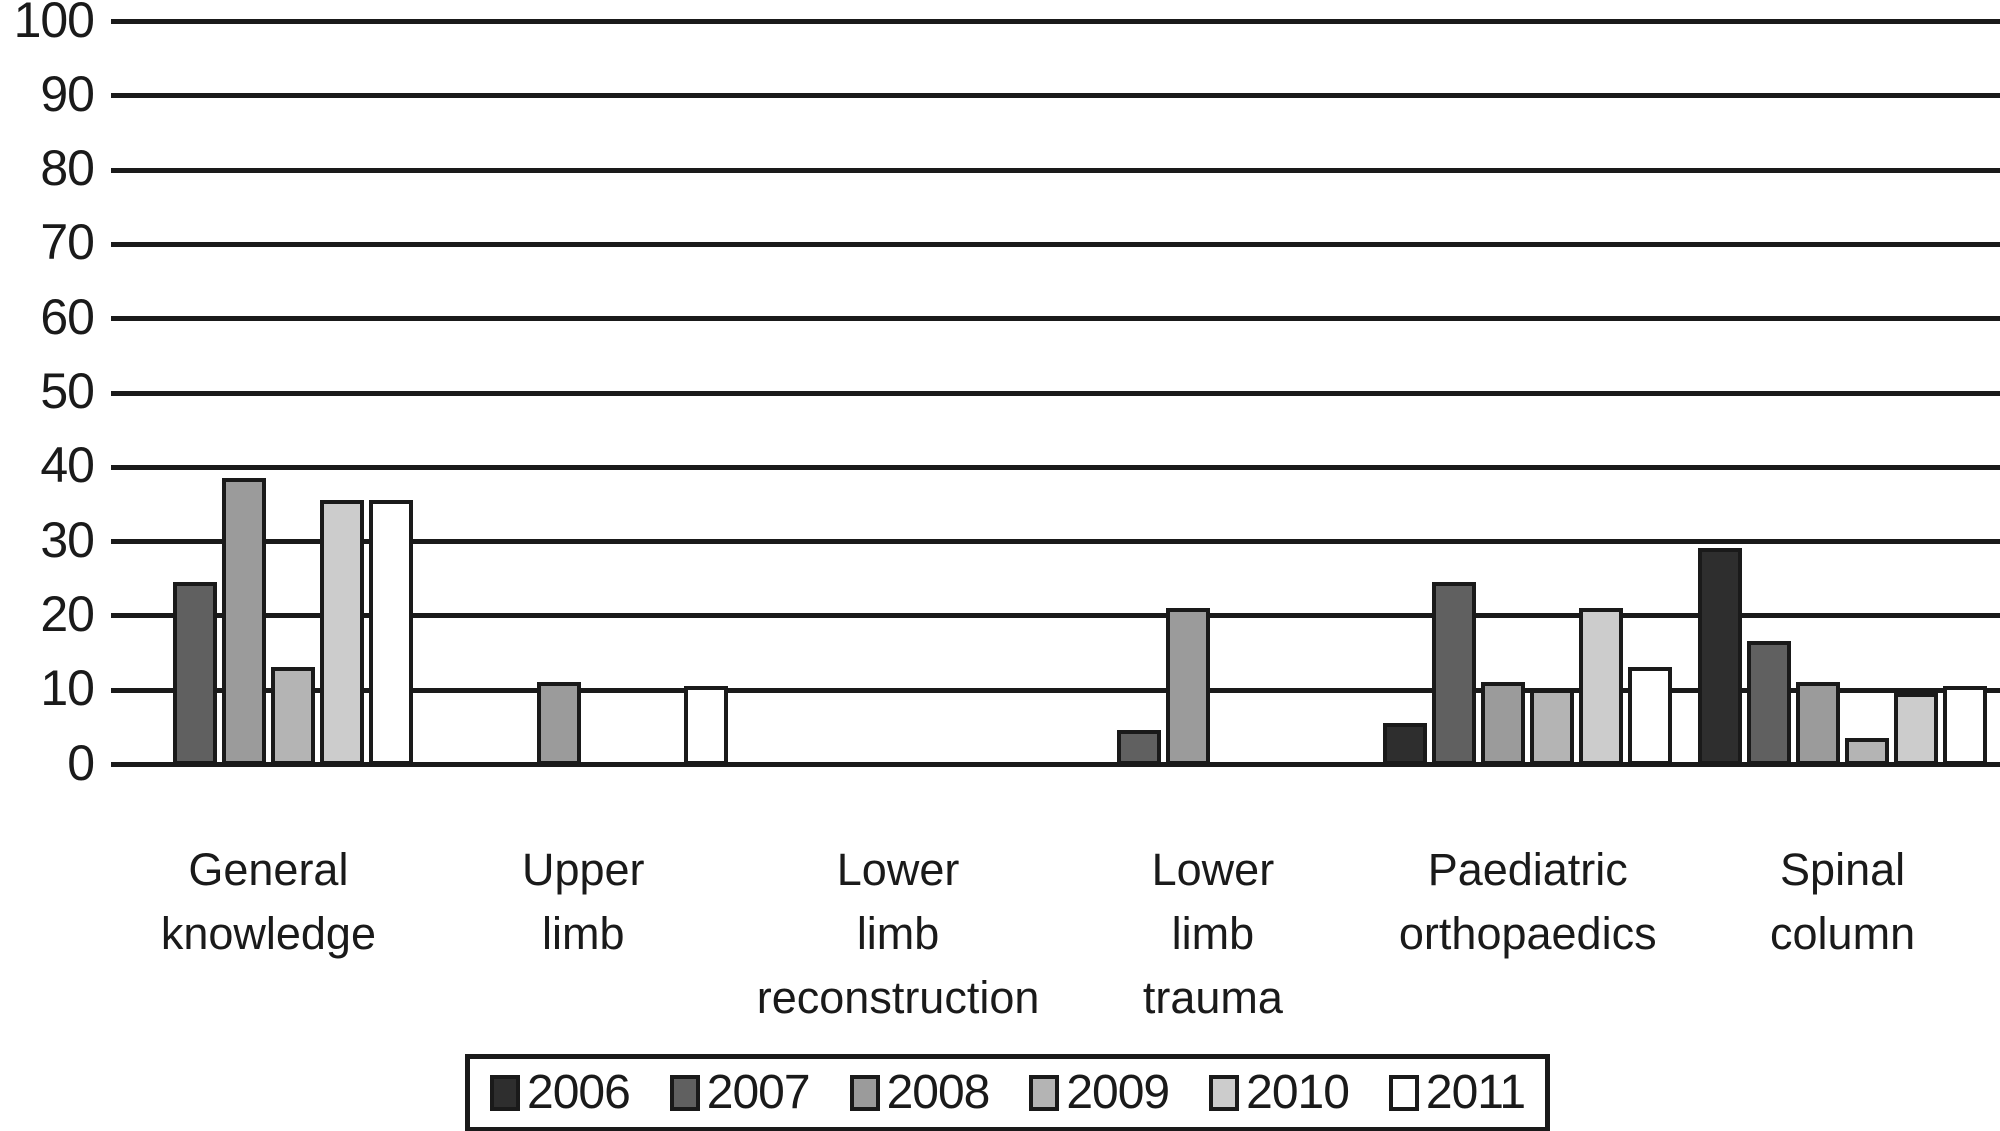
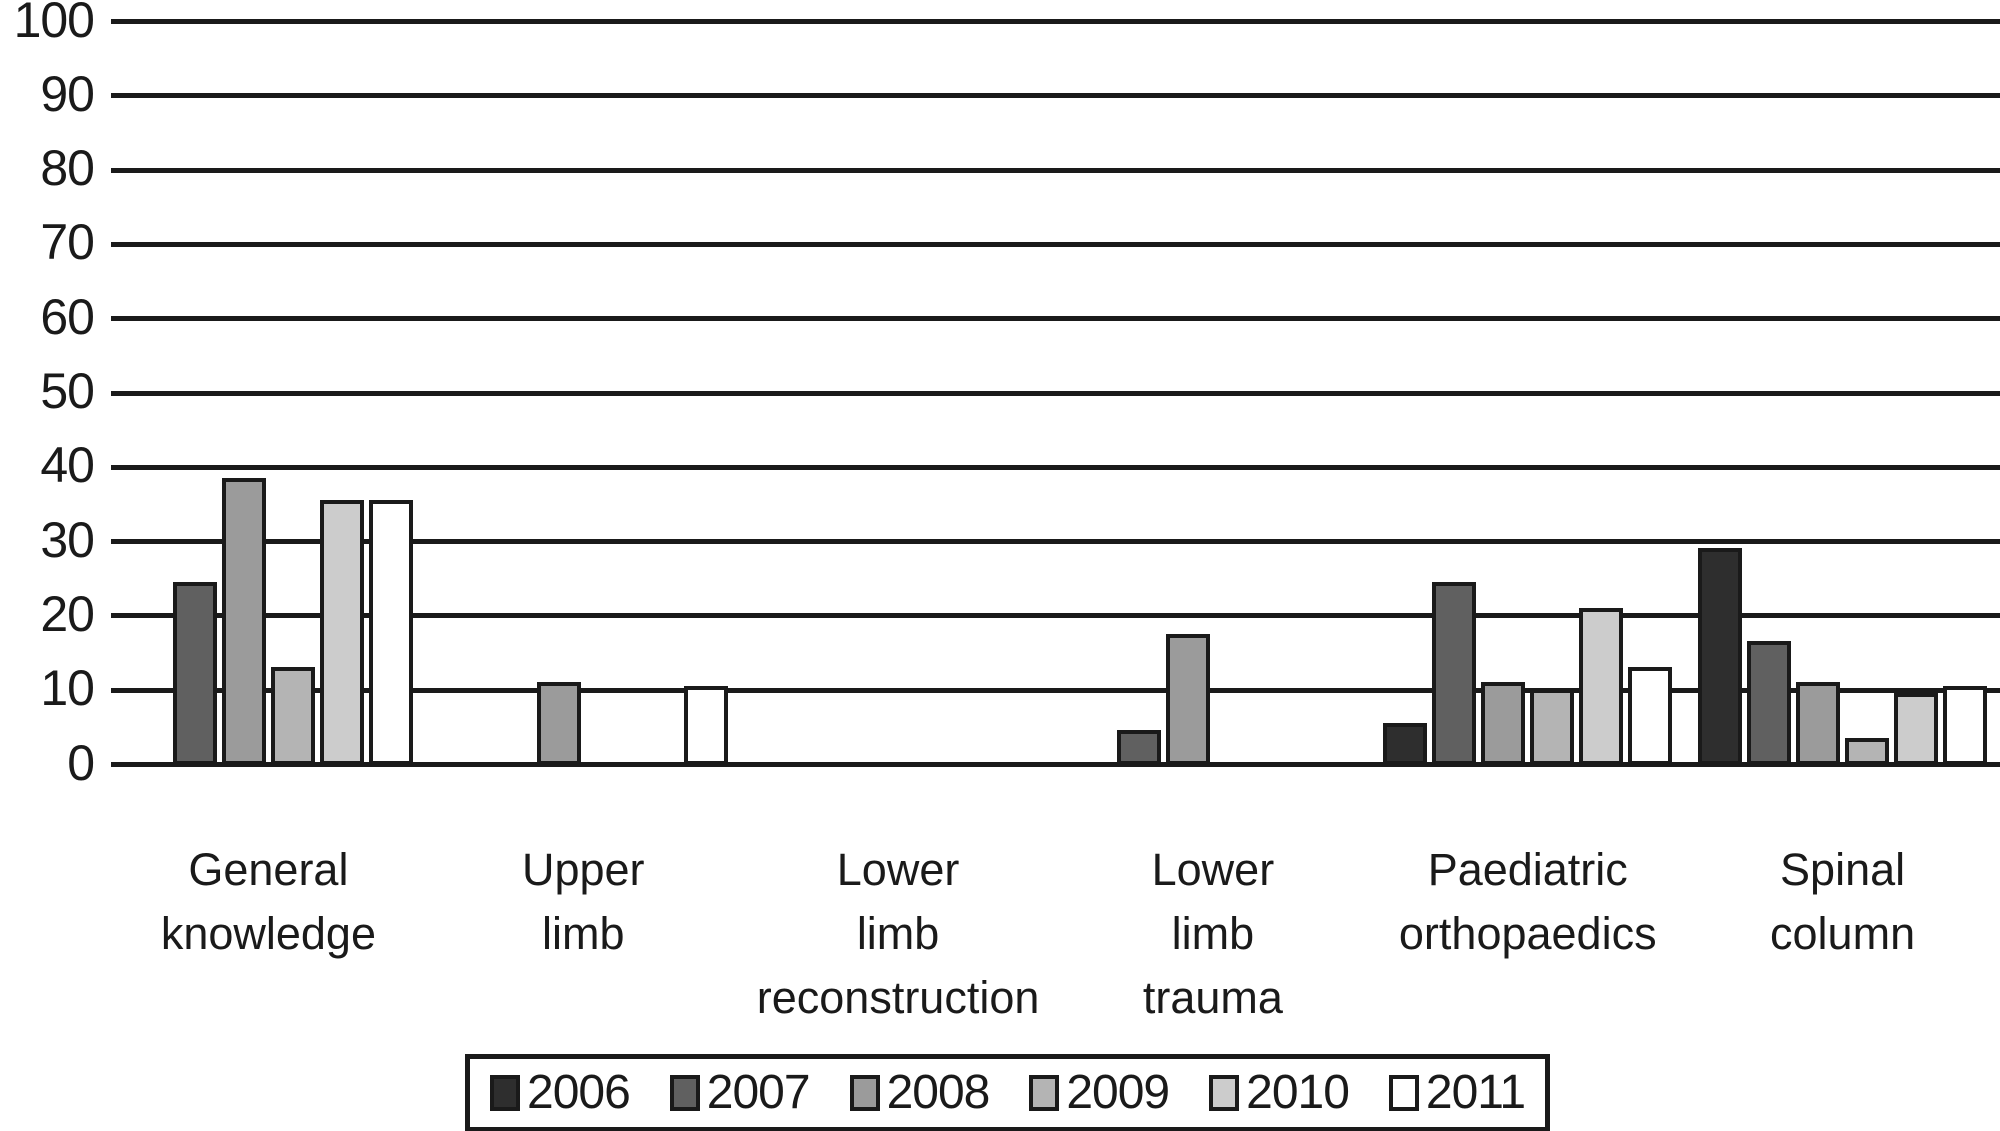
2008/Lower limb trauma: 20 -> 17
